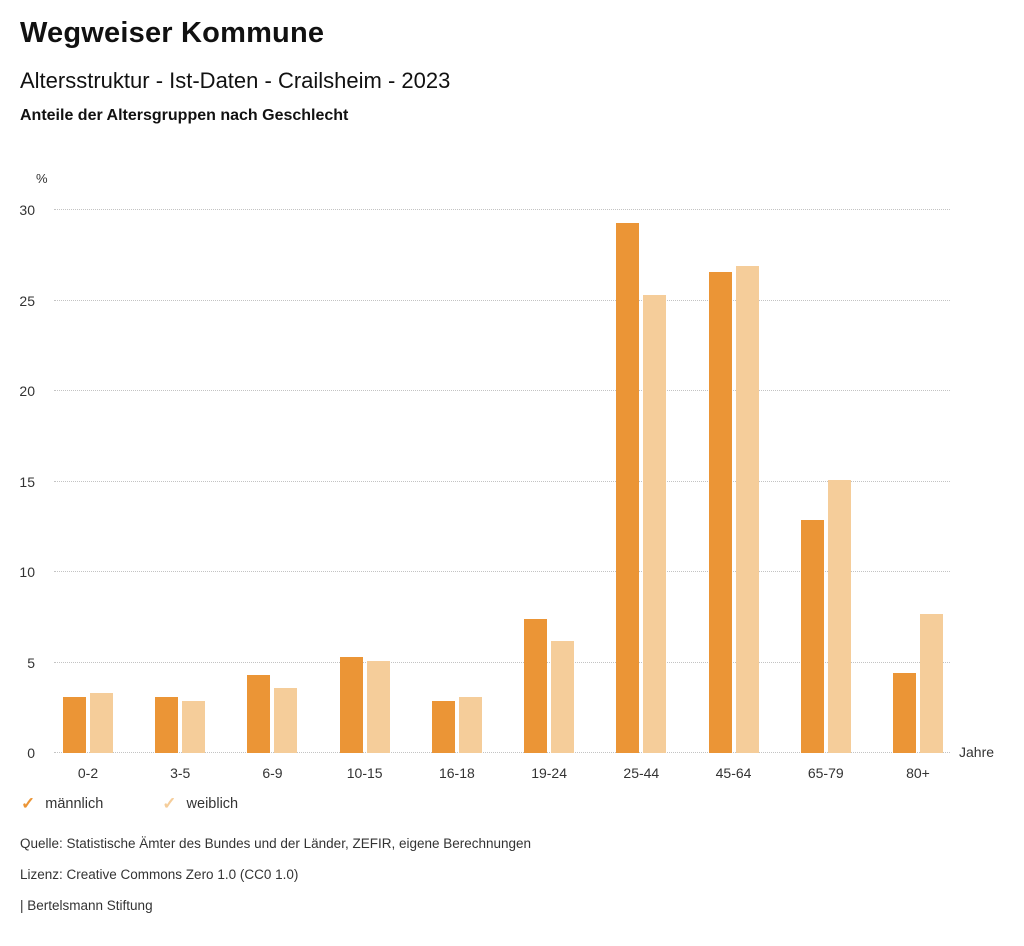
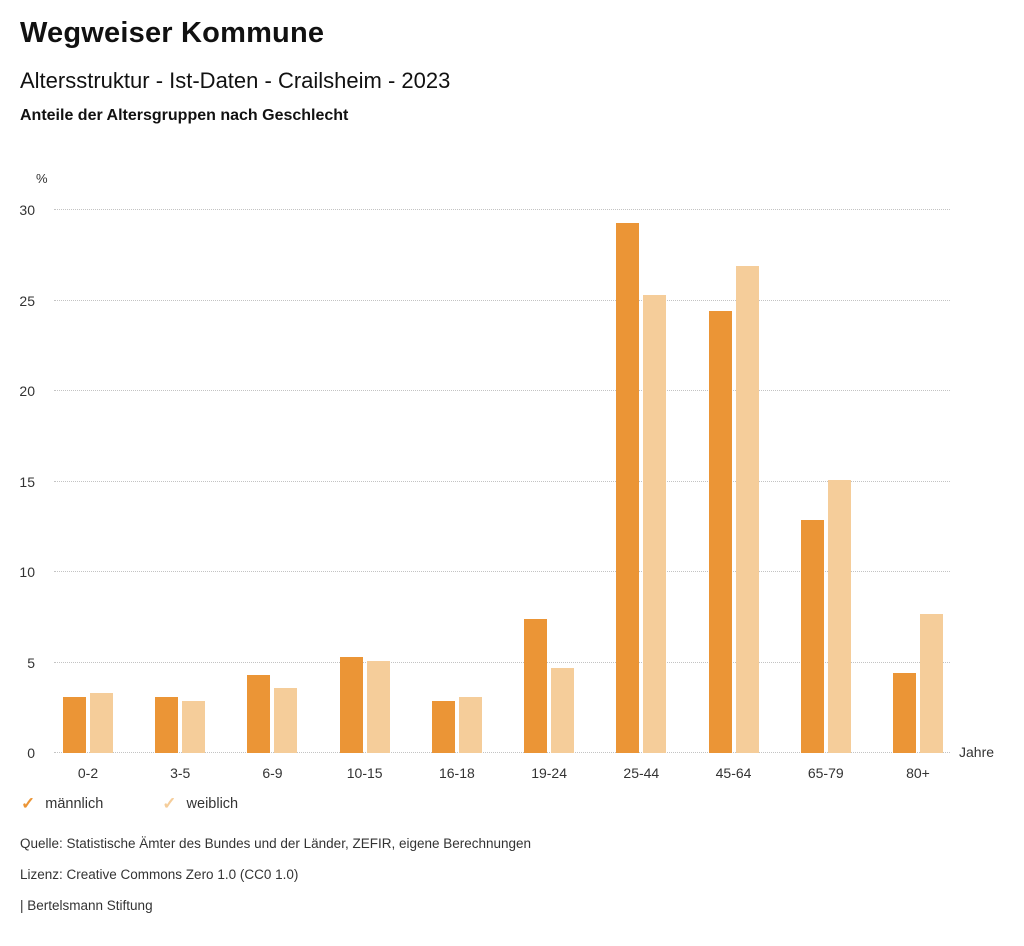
weiblich/19-24: 6.2 -> 4.7
männlich/45-64: 26.6 -> 24.4
